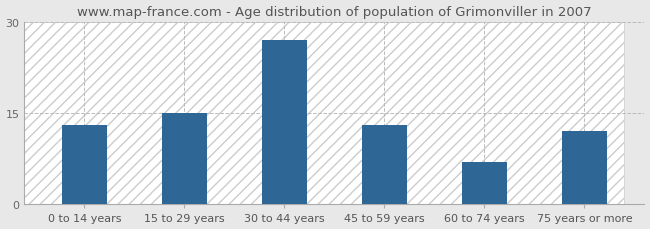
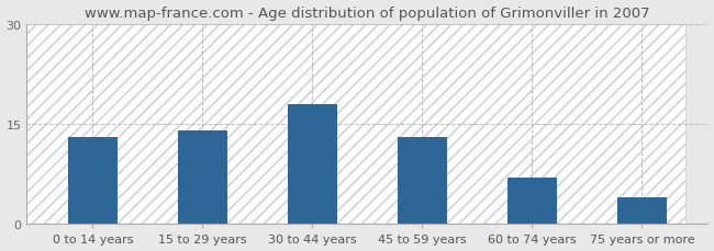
15 to 29 years: 15 -> 14
30 to 44 years: 27 -> 18
75 years or more: 12 -> 4
